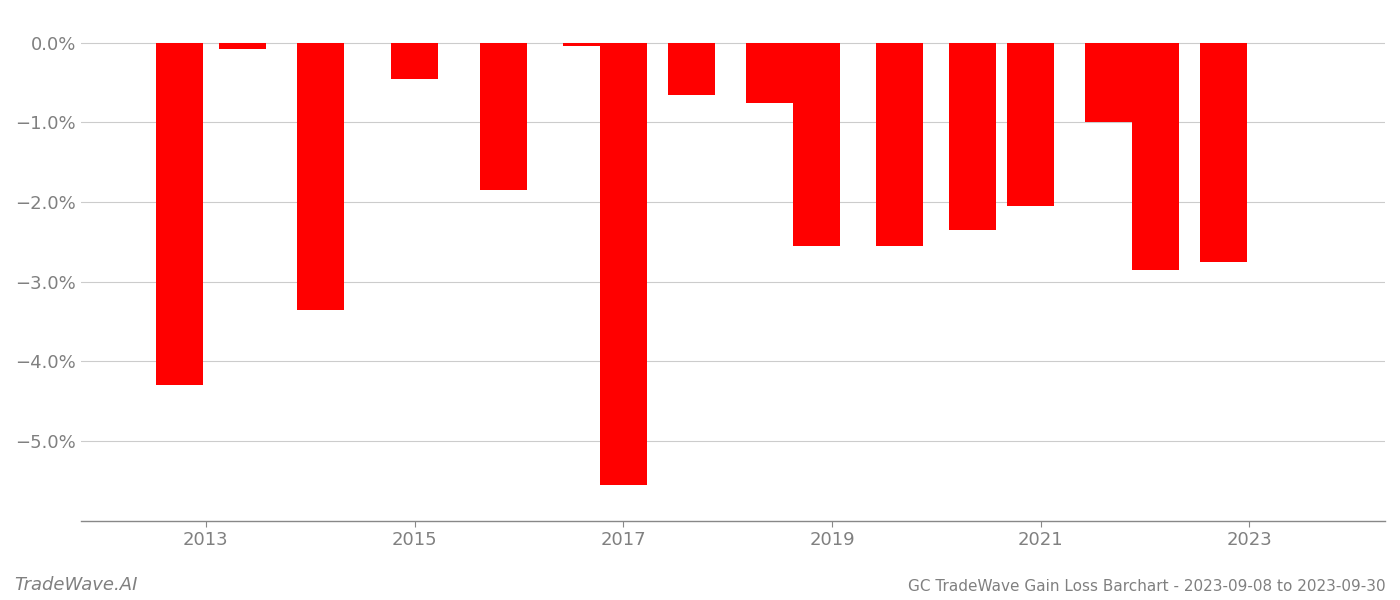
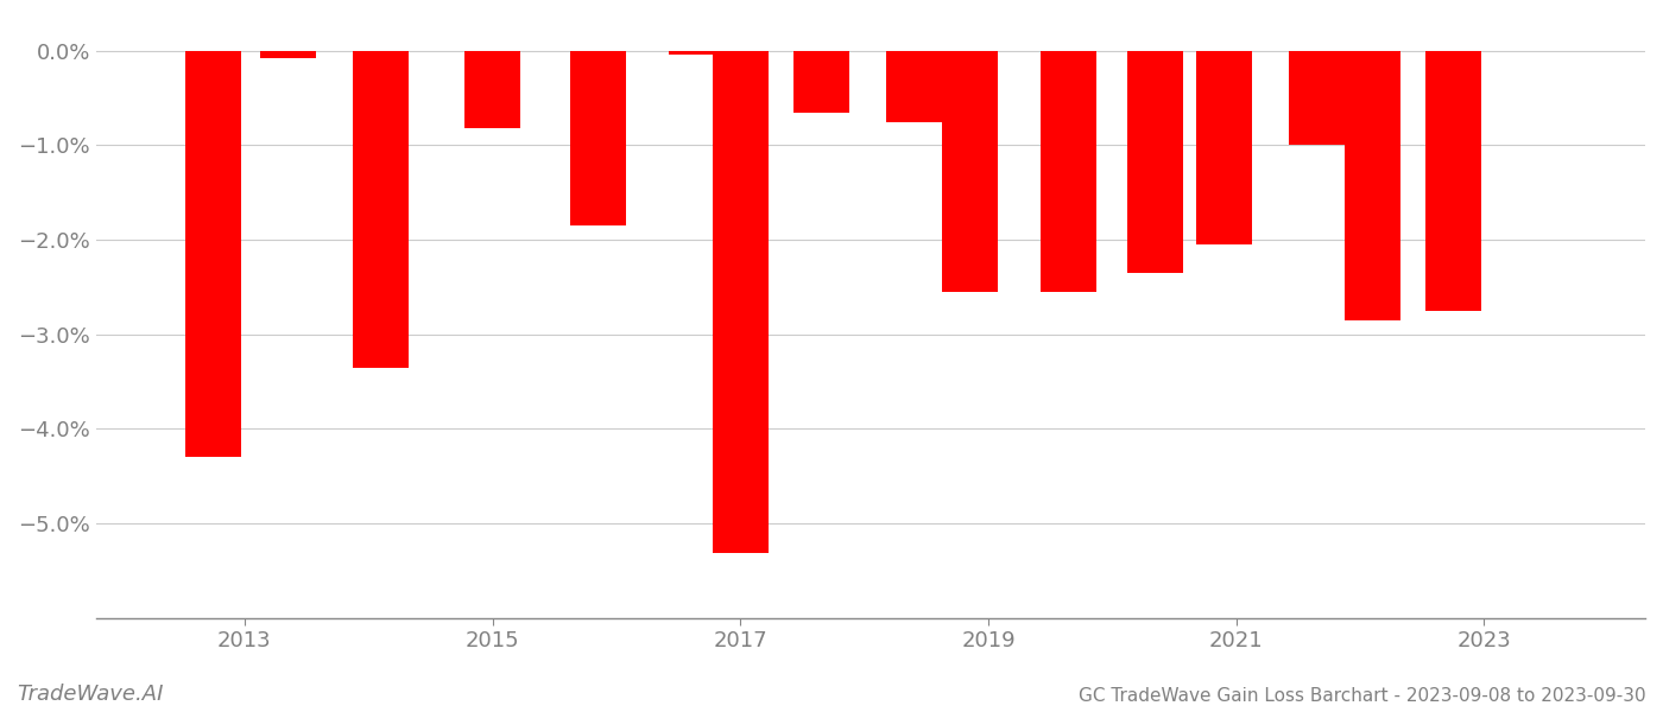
2015: -0.45% -> -0.82%
2017: -5.55% -> -5.32%
